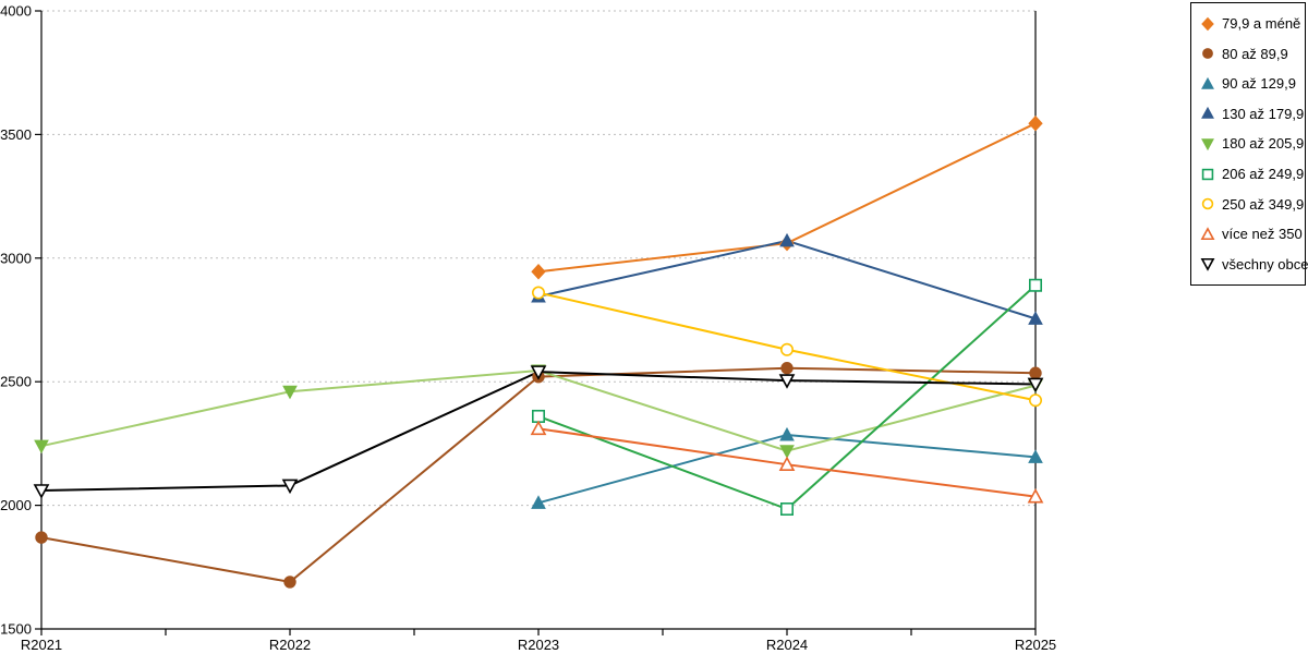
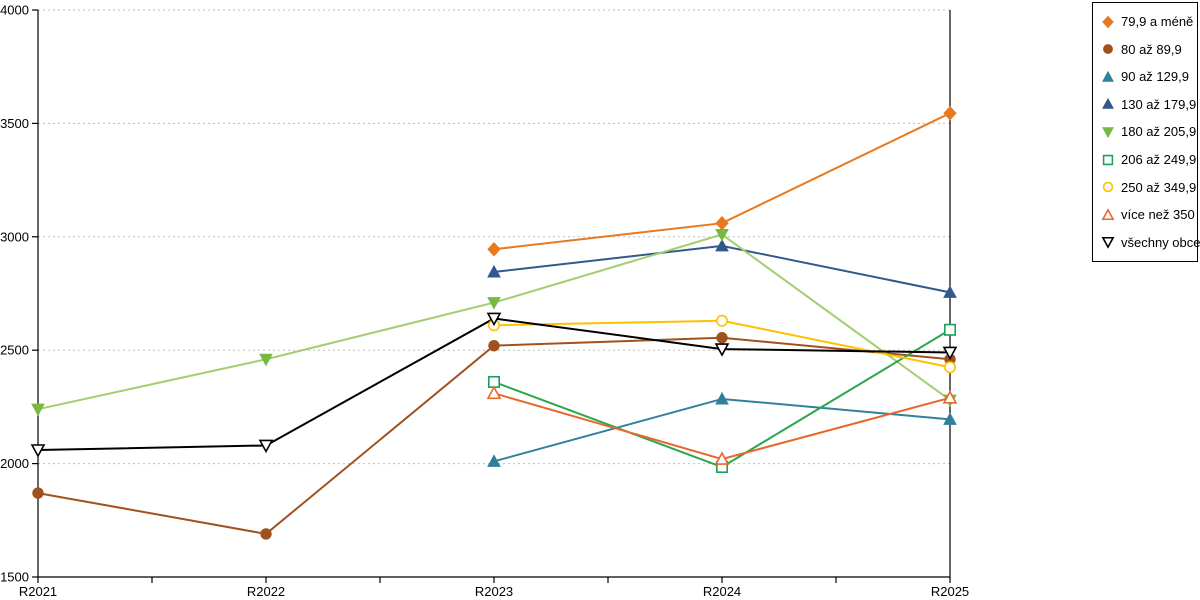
180 až 205,9/R2023: 2540 -> 2710
250 až 349,9/R2023: 2860 -> 2610
všechny obce/R2023: 2540 -> 2640
130 až 179,9/R2024: 3070 -> 2960
180 až 205,9/R2024: 2220 -> 3010
více než 350/R2024: 2160 -> 2020
80 až 89,9/R2025: 2540 -> 2460
180 až 205,9/R2025: 2480 -> 2280
206 až 249,9/R2025: 2890 -> 2590
více než 350/R2025: 2040 -> 2290
